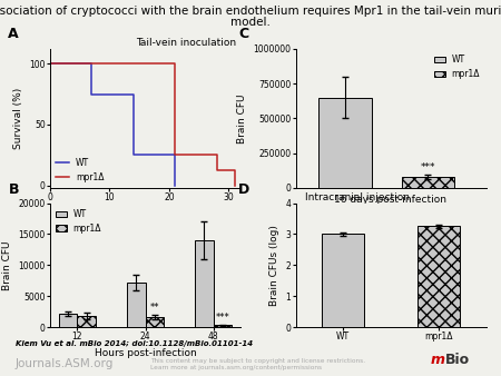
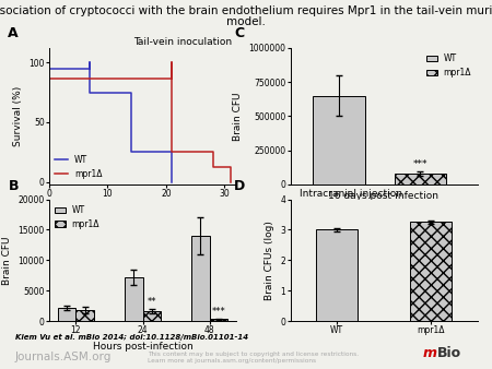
Tail-vein inoculation/WT/0: 100 -> 95
Tail-vein inoculation/mpr1Δ/0: 100 -> 86
